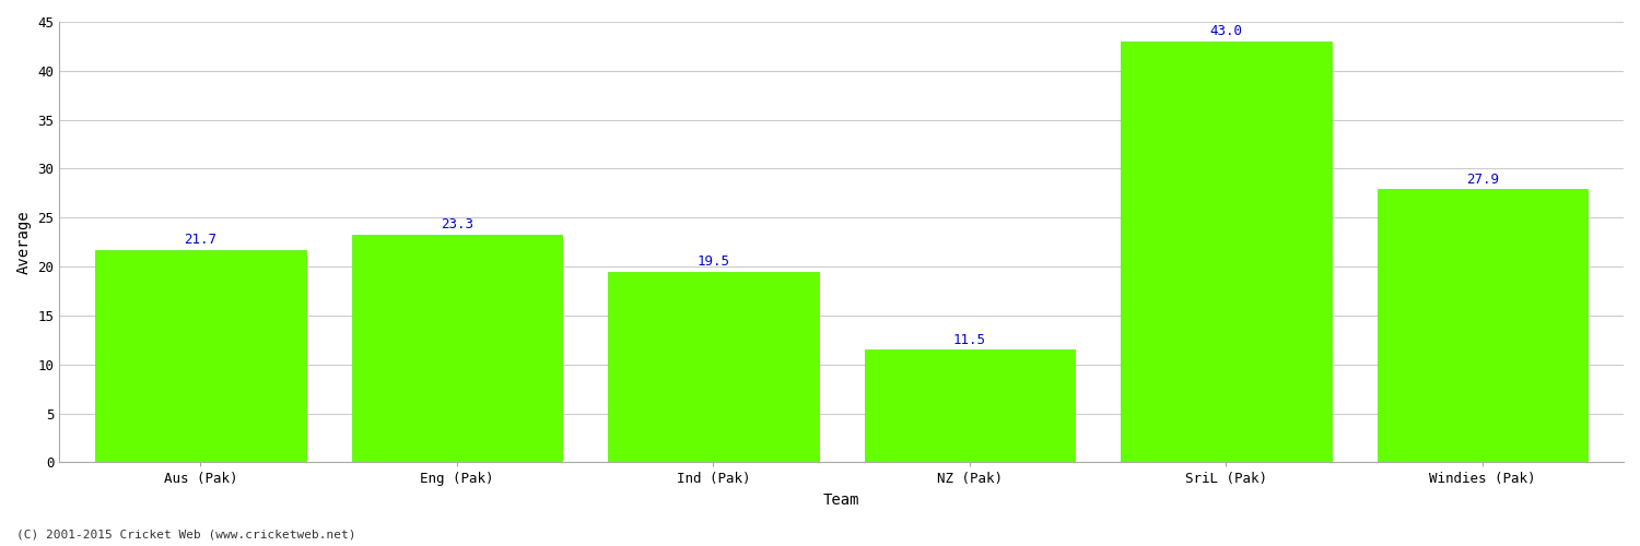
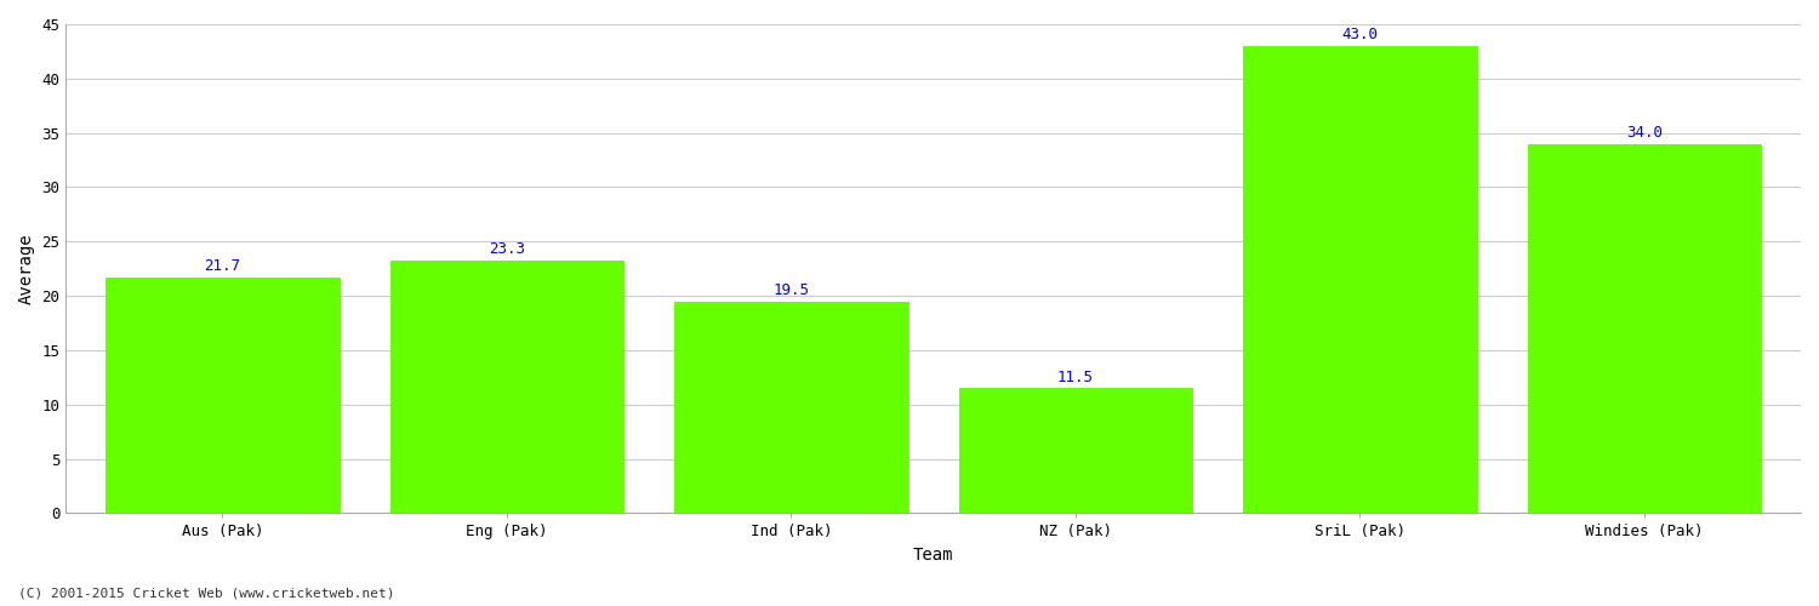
Windies (Pak): 27.9 -> 34.0
